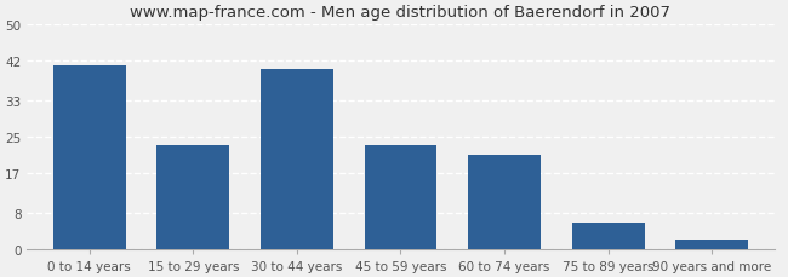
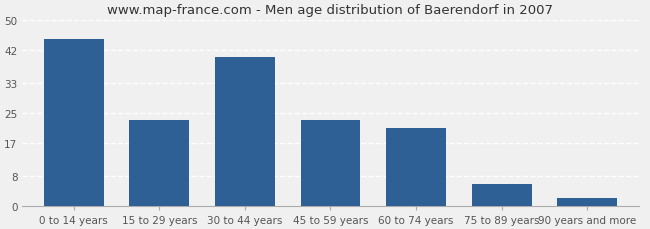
0 to 14 years: 41 -> 45
